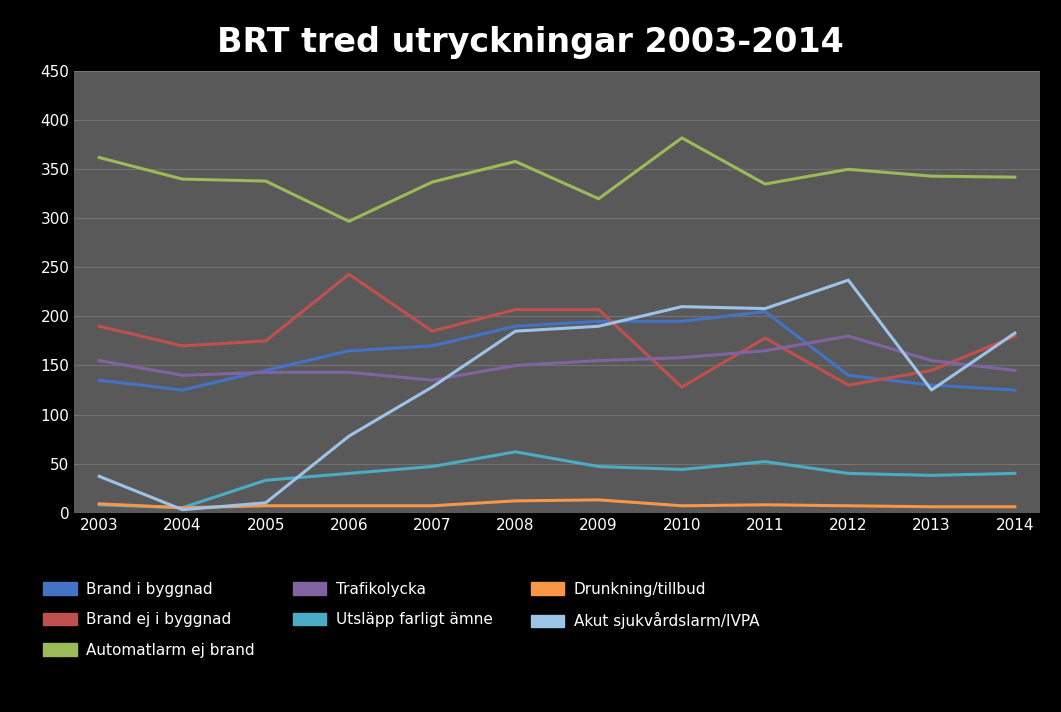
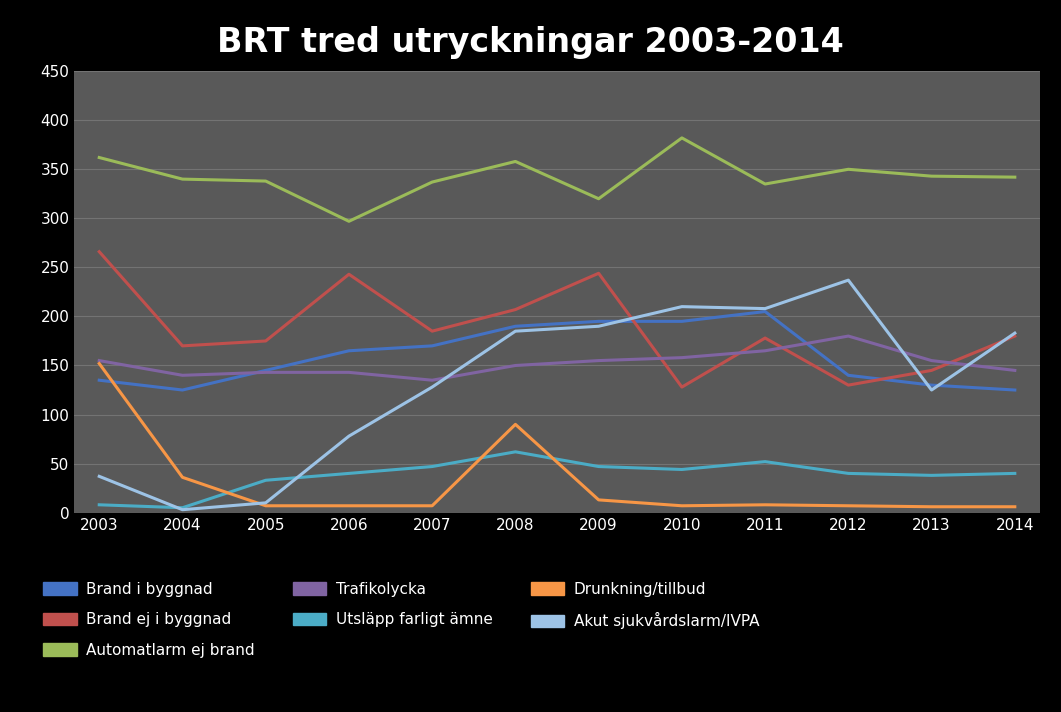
Brand ej i byggnad/2003: 190 -> 266
Drunkning/tillbud/2003: 9 -> 152
Drunkning/tillbud/2004: 5 -> 36
Drunkning/tillbud/2008: 12 -> 90
Brand ej i byggnad/2009: 207 -> 244
